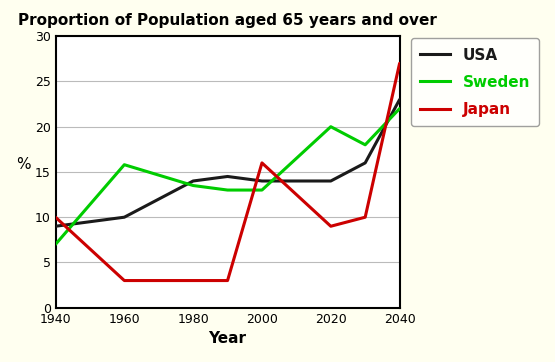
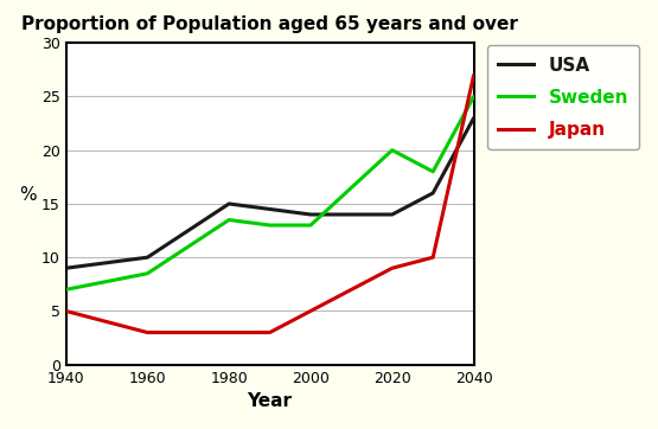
Japan/1940: 10 -> 5
Sweden/1960: 15.8 -> 8.5
USA/1980: 14.0 -> 15.0
Japan/2000: 16 -> 5
Sweden/2040: 22.0 -> 25.0
